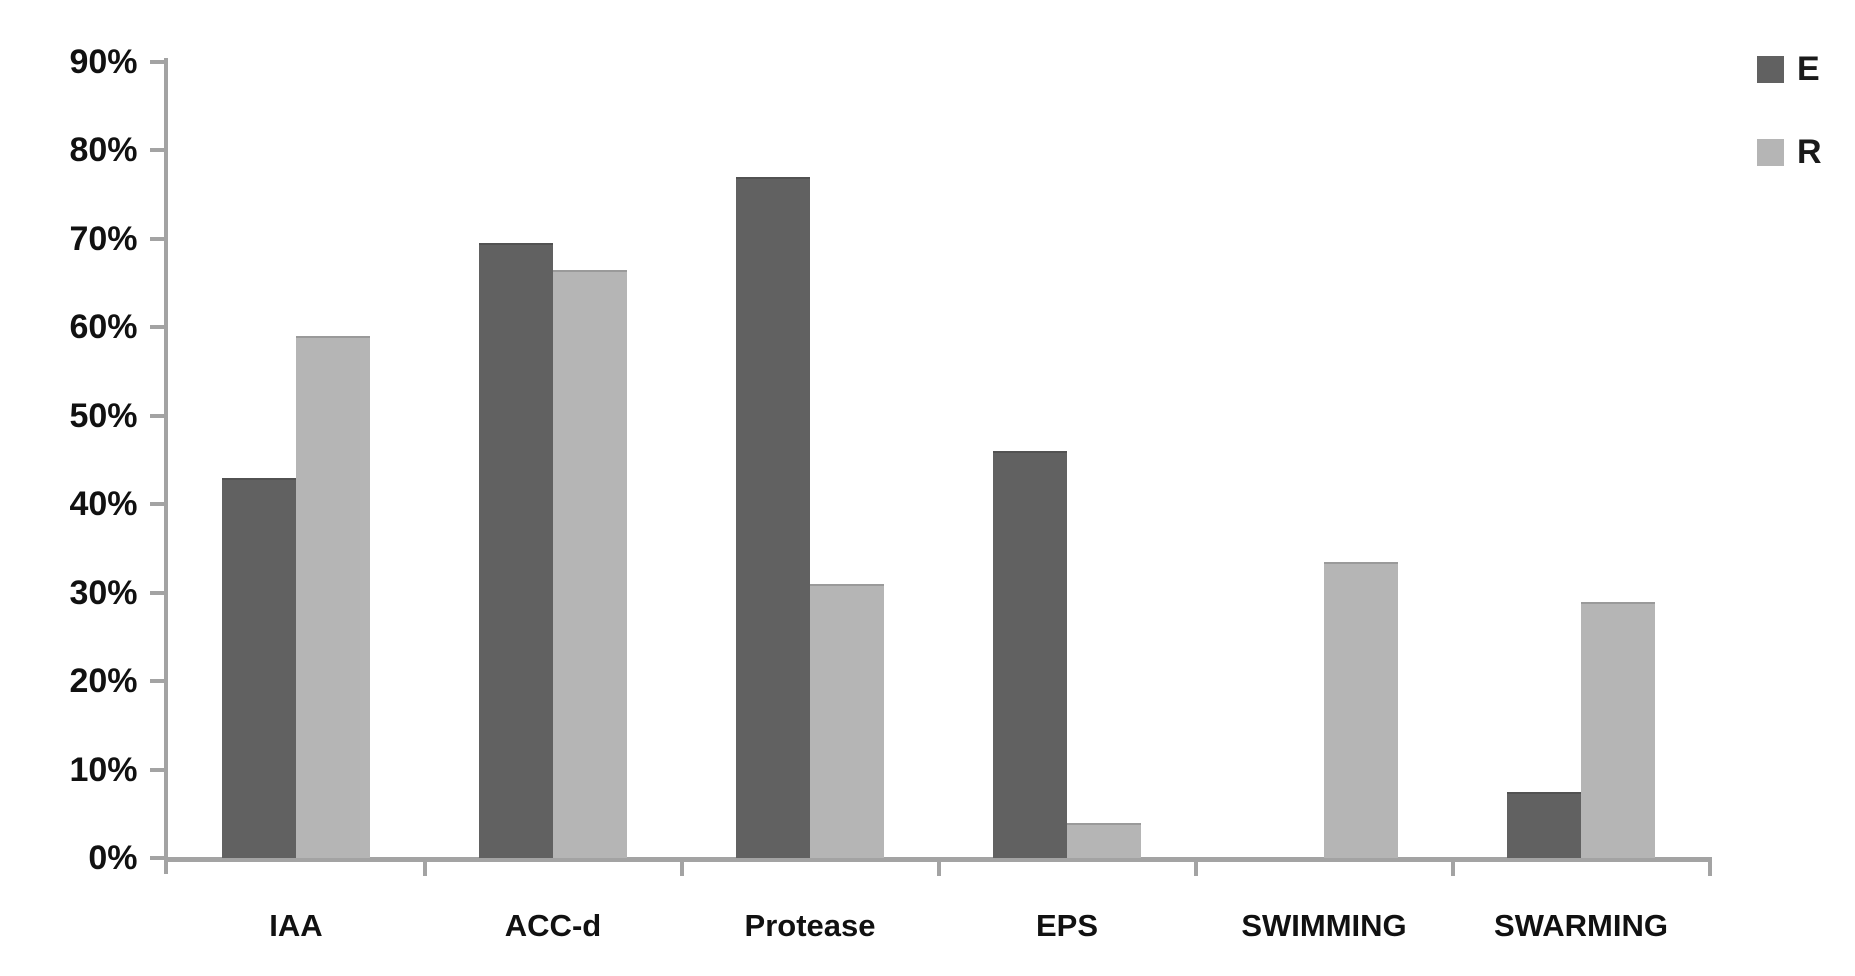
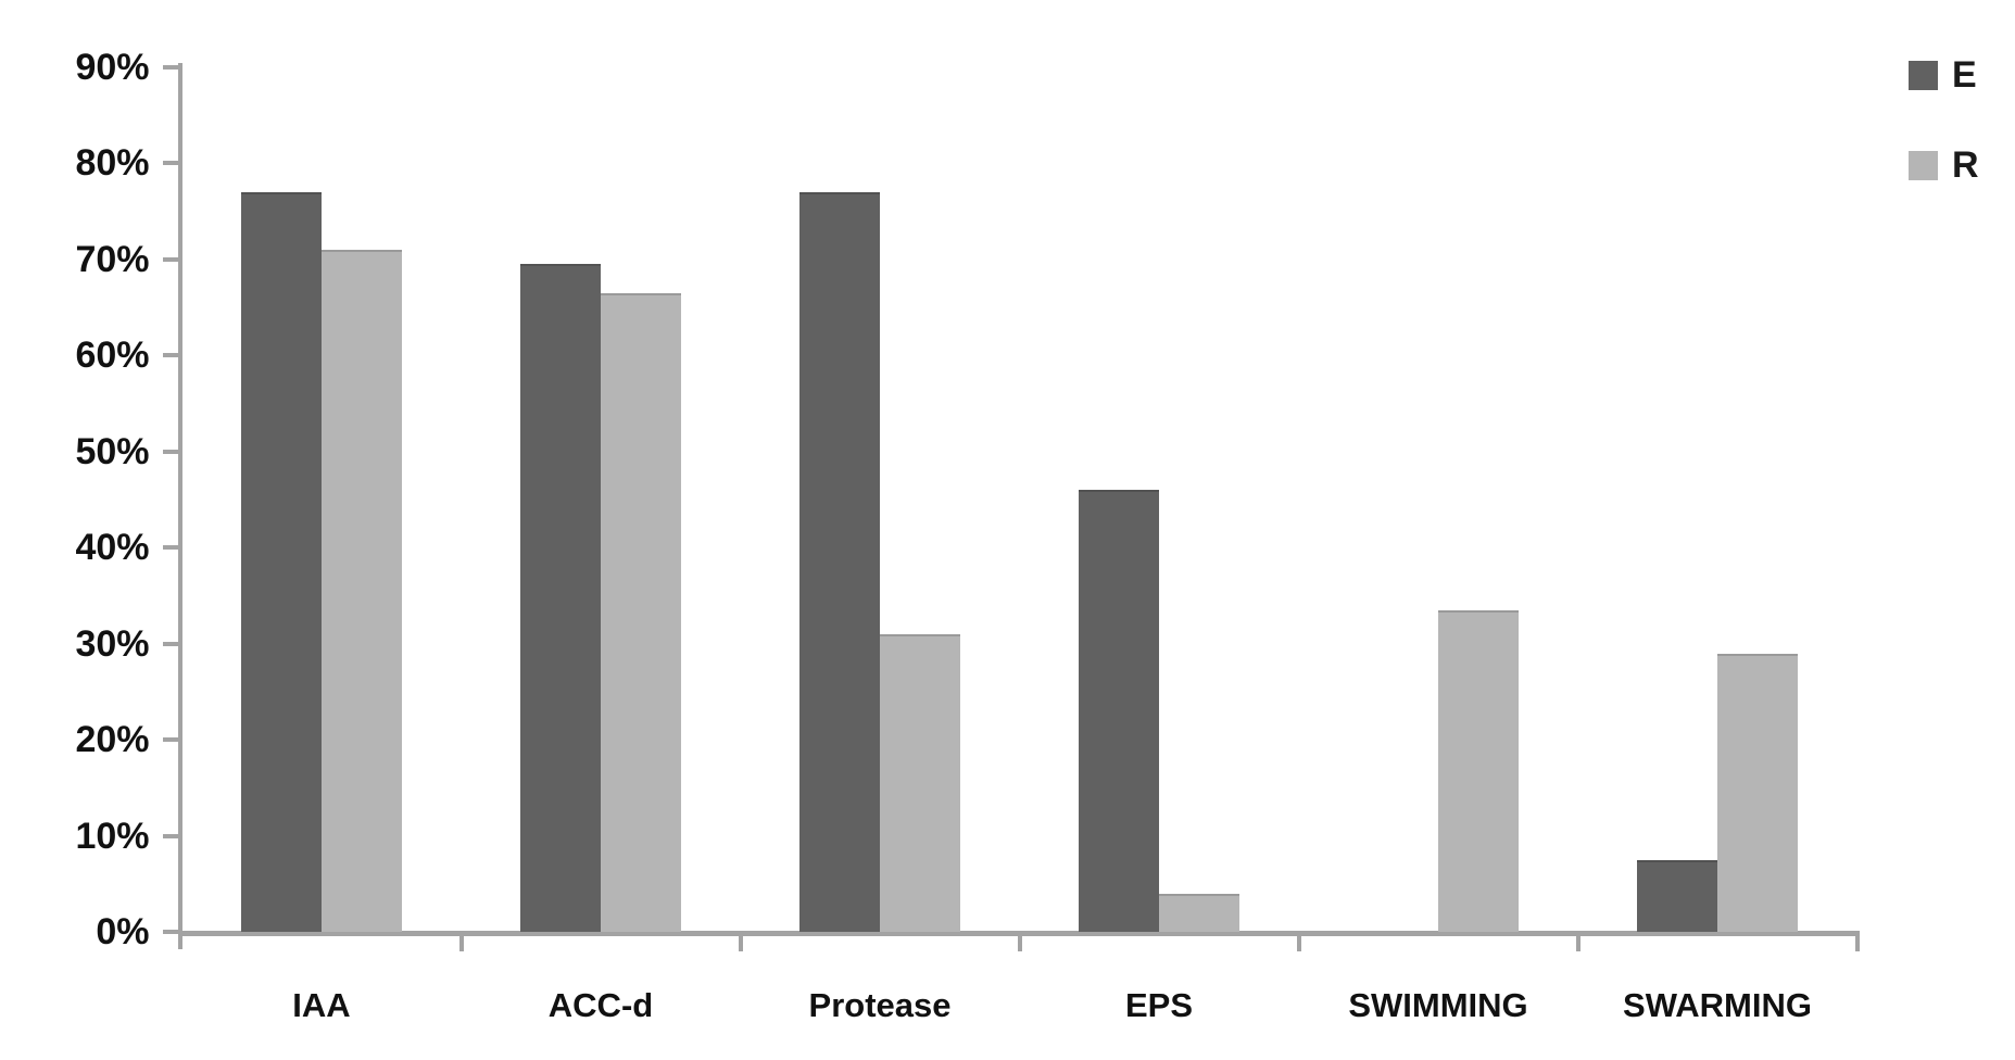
E/IAA: 43% -> 77%
R/IAA: 59% -> 71%
